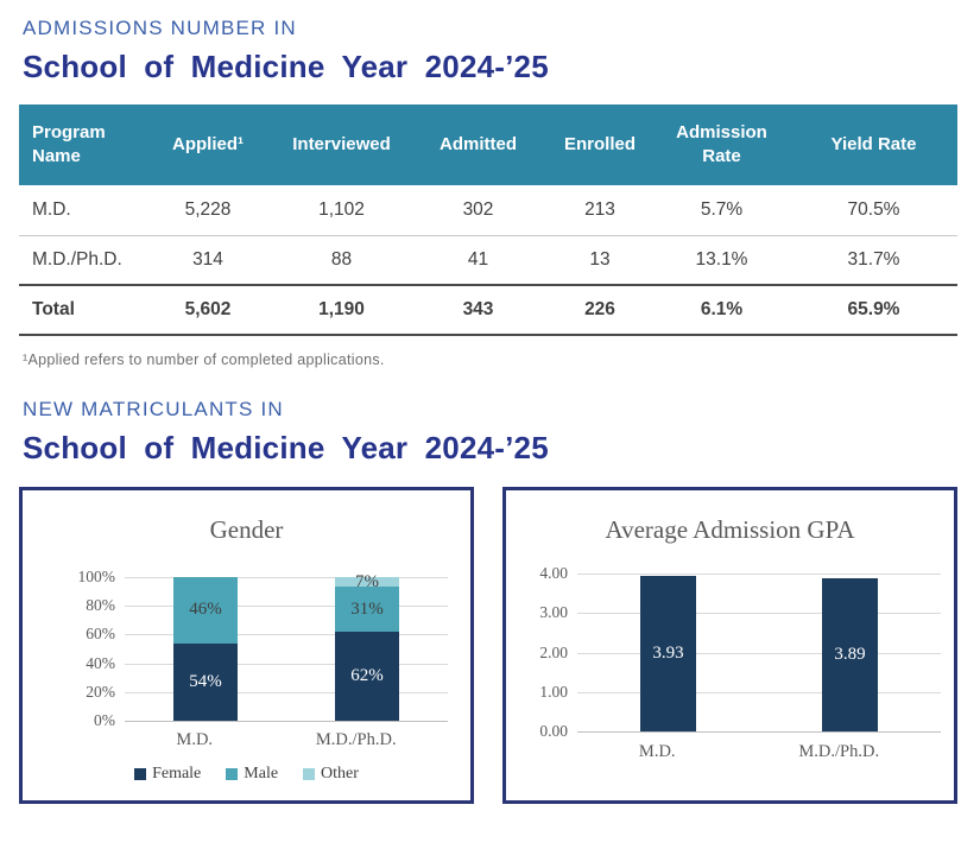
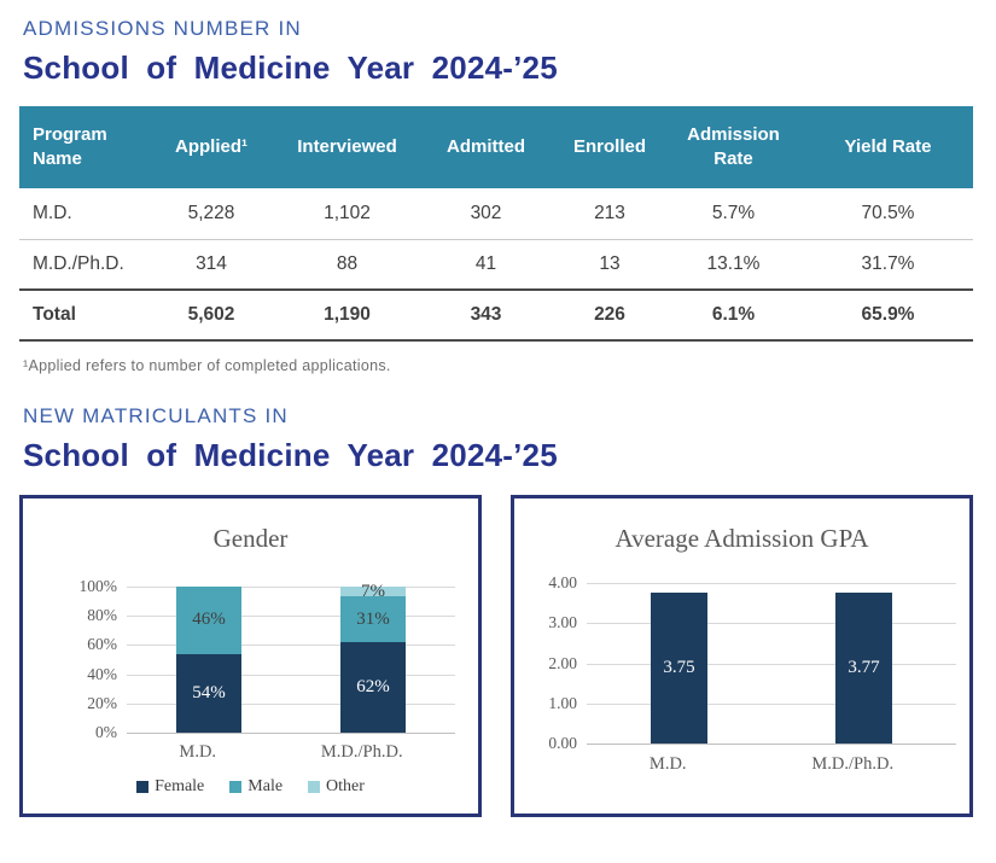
Average Admission GPA/M.D.: 3.93 -> 3.75
Average Admission GPA/M.D./Ph.D.: 3.89 -> 3.77
